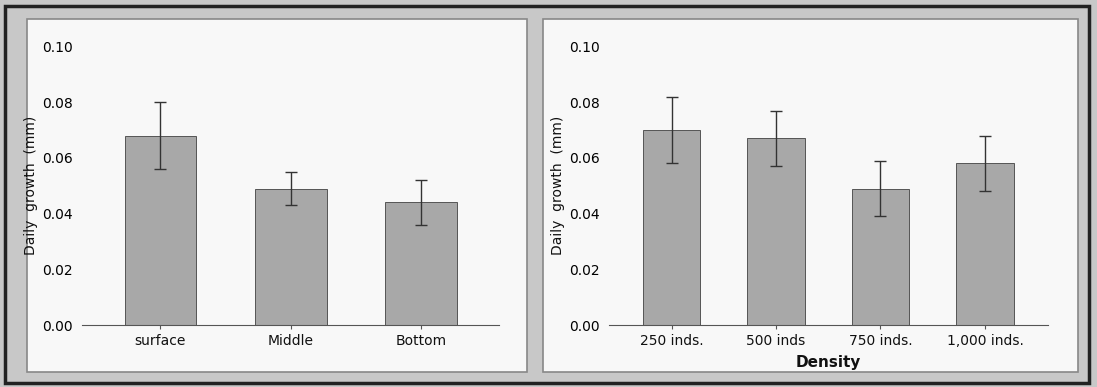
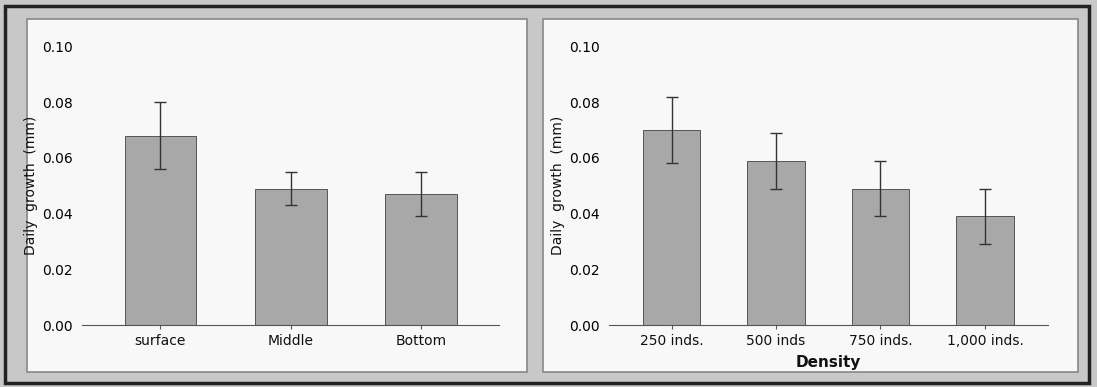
Bottom: 0.044 -> 0.047
500 inds: 0.067 -> 0.059
1,000 inds.: 0.058 -> 0.039
